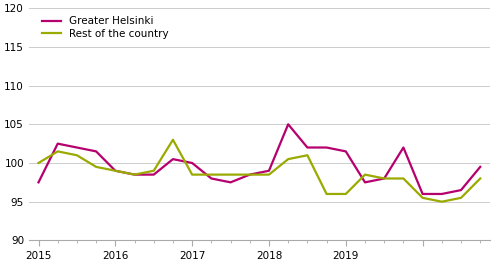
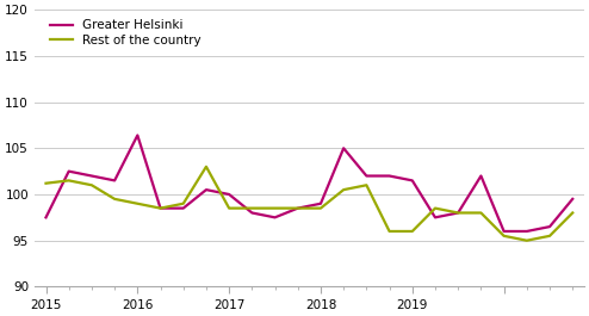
Rest of the country/2015: 100.0 -> 101.2
Greater Helsinki/2016: 99.0 -> 106.4
